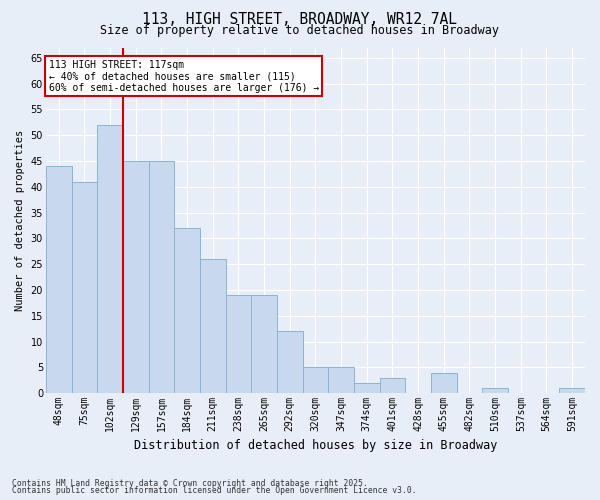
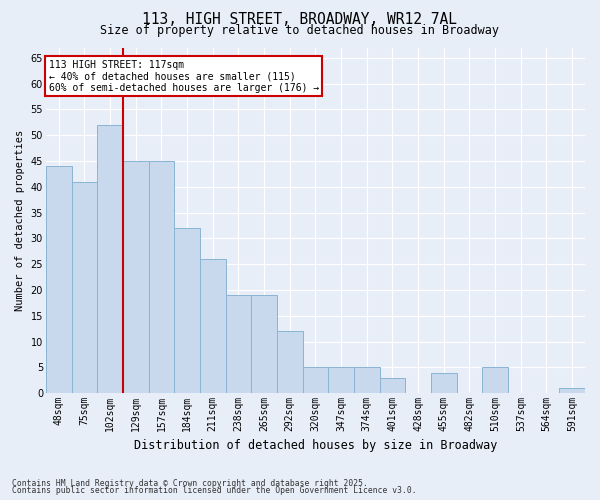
374sqm: 2 -> 5
510sqm: 1 -> 5
